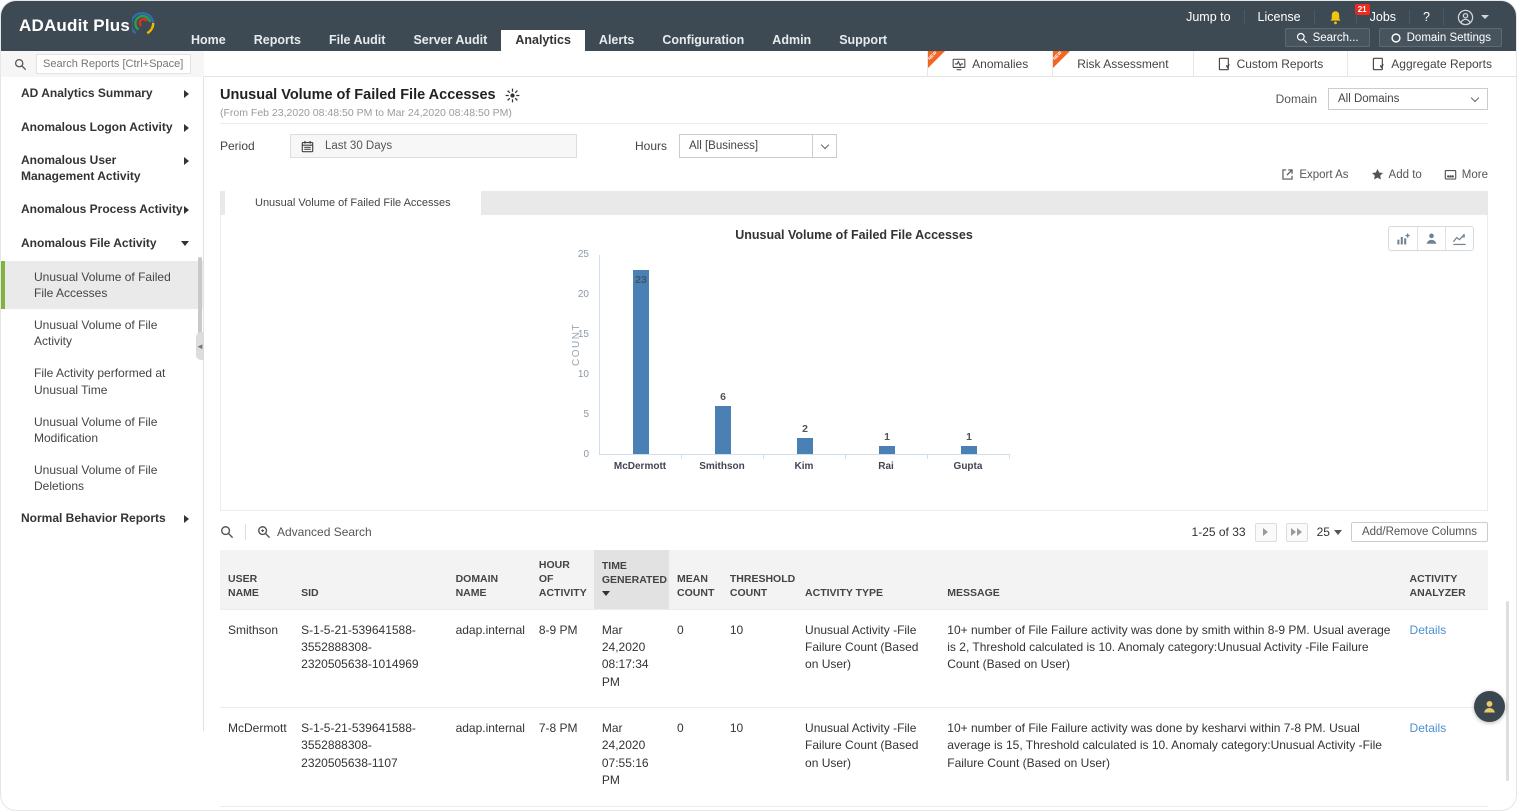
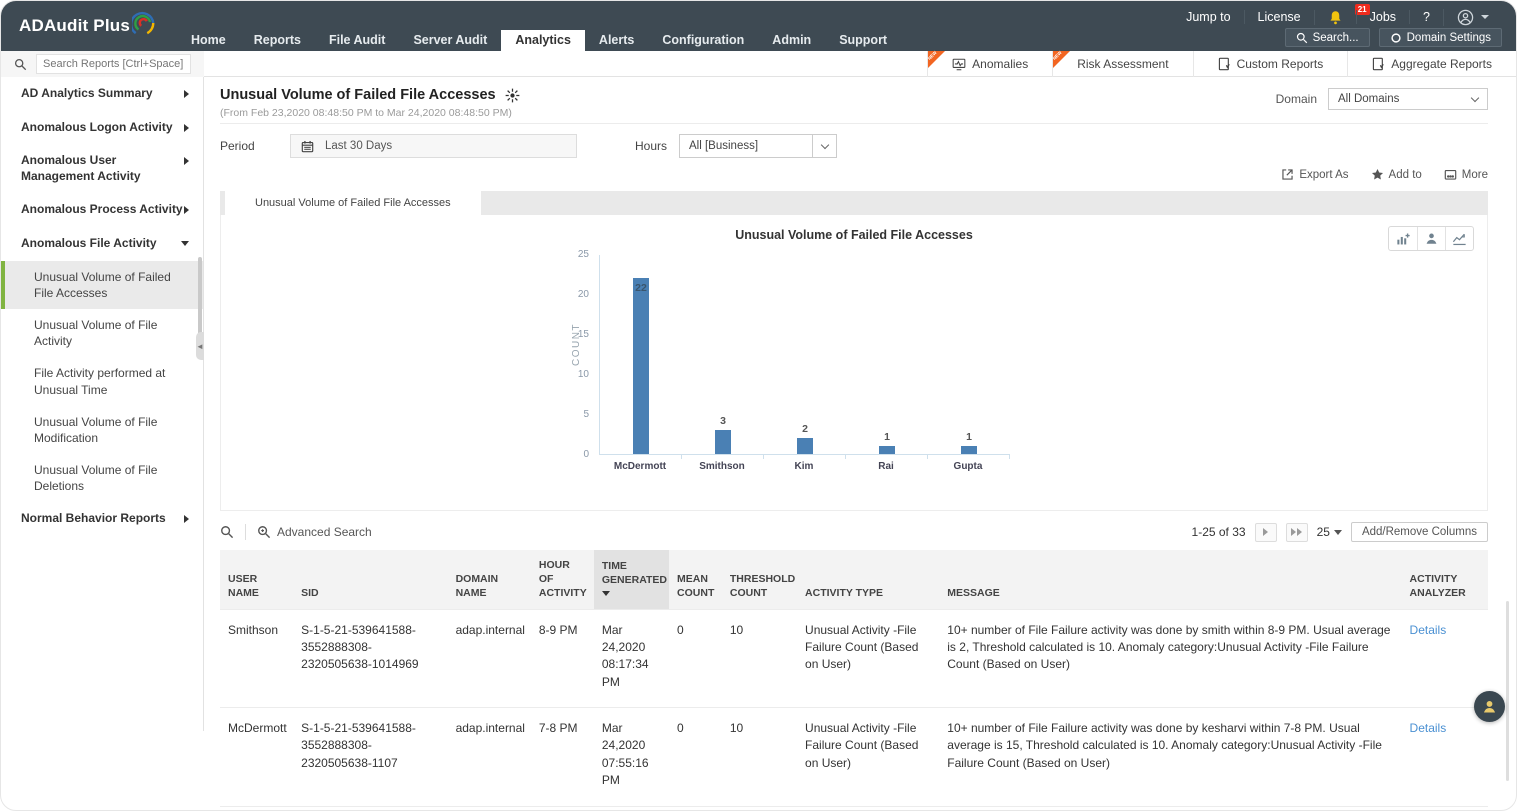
McDermott: 23 -> 22
Smithson: 6 -> 3
